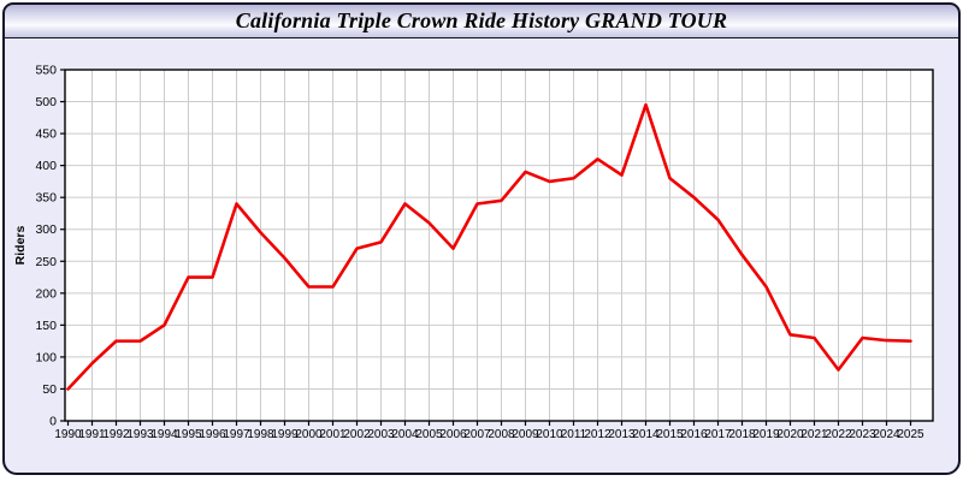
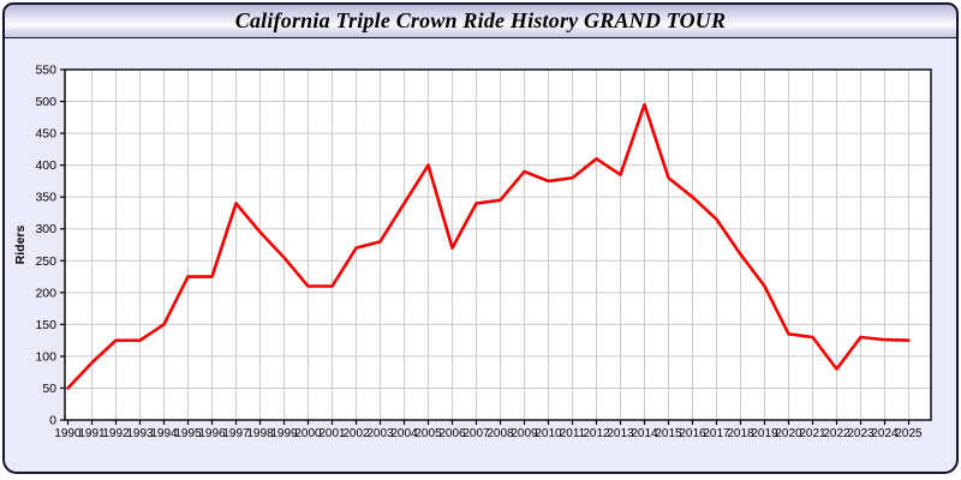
2005: 310 -> 400
